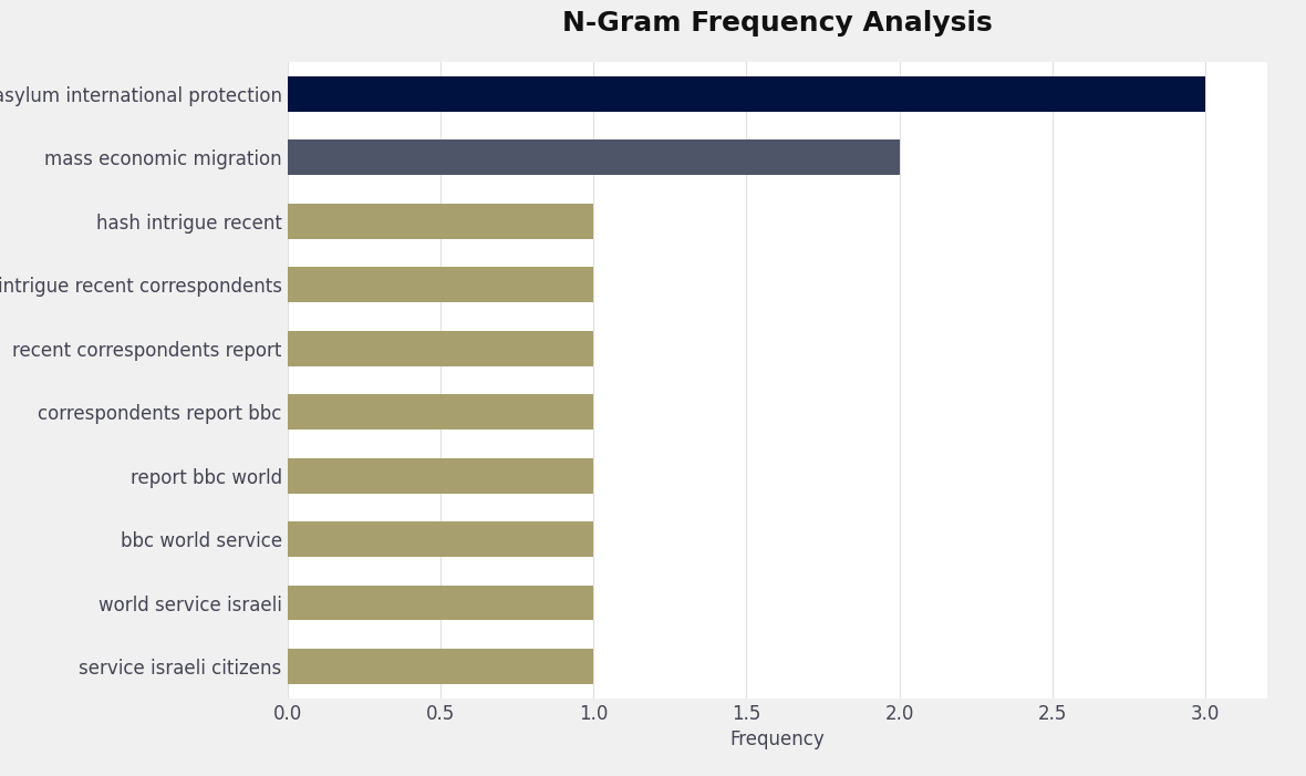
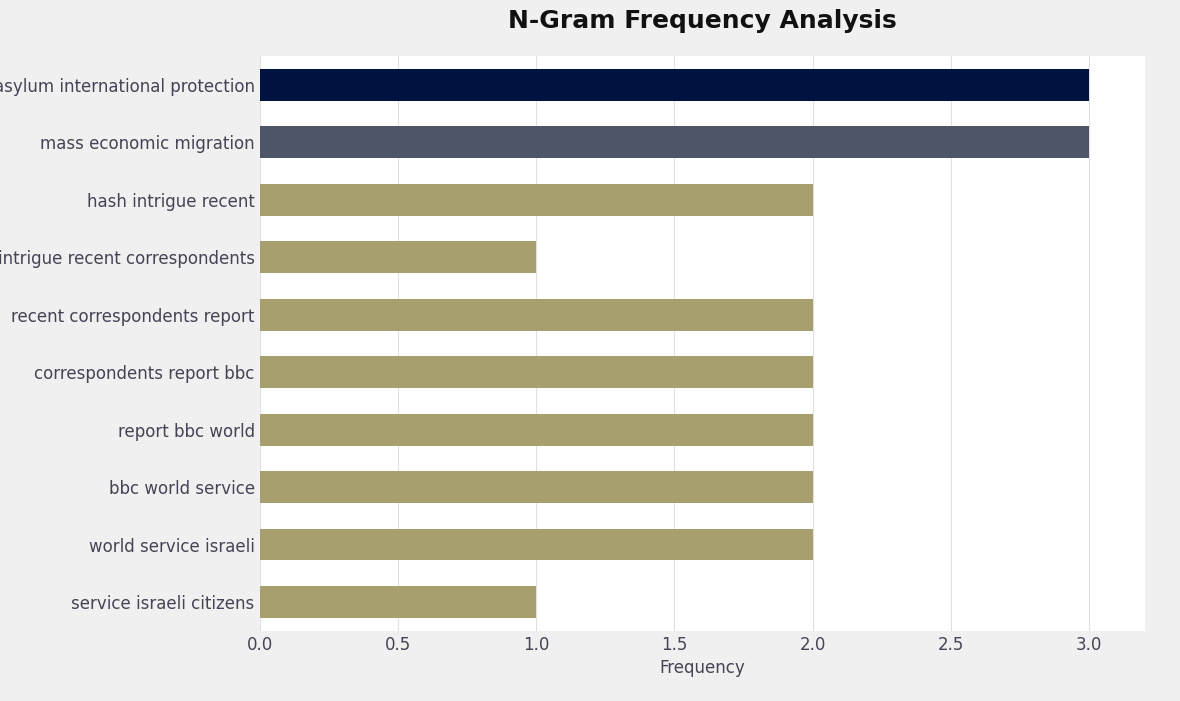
mass economic migration: 2 -> 3
hash intrigue recent: 1 -> 2
recent correspondents report: 1 -> 2
correspondents report bbc: 1 -> 2
report bbc world: 1 -> 2
bbc world service: 1 -> 2
world service israeli: 1 -> 2
